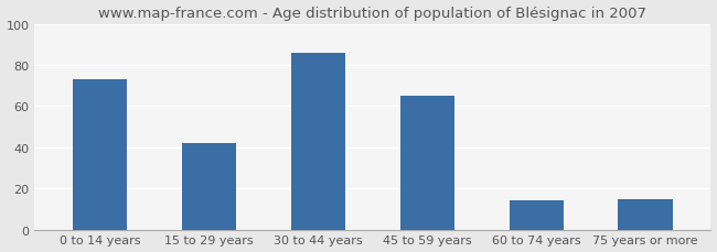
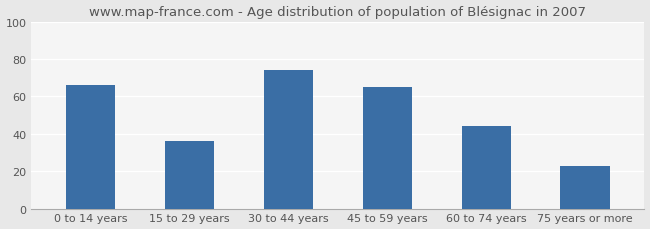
0 to 14 years: 73 -> 66
15 to 29 years: 42 -> 36
30 to 44 years: 86 -> 74
60 to 74 years: 14 -> 44
75 years or more: 15 -> 23
